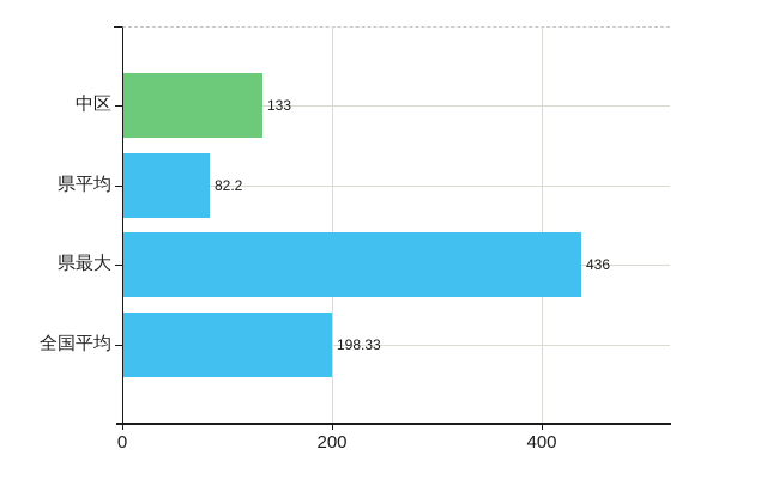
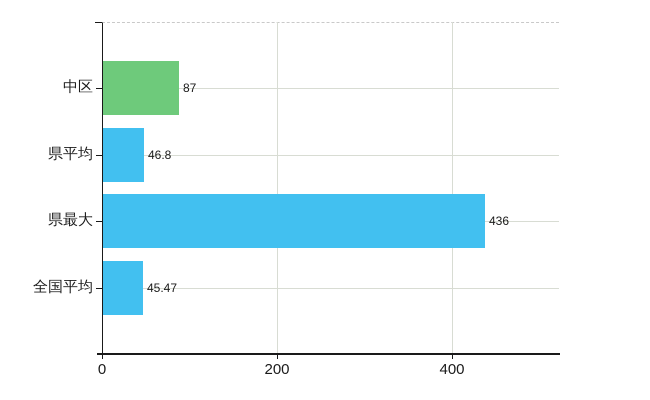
中区: 133 -> 87
県平均: 82.2 -> 46.8
全国平均: 198.33 -> 45.47
